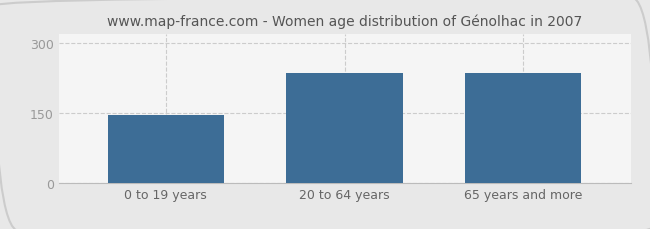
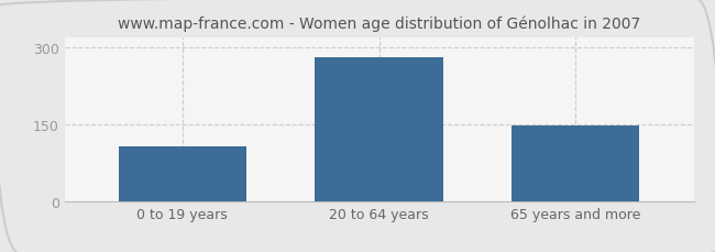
0 to 19 years: 145 -> 107
20 to 64 years: 235 -> 280
65 years and more: 235 -> 147
